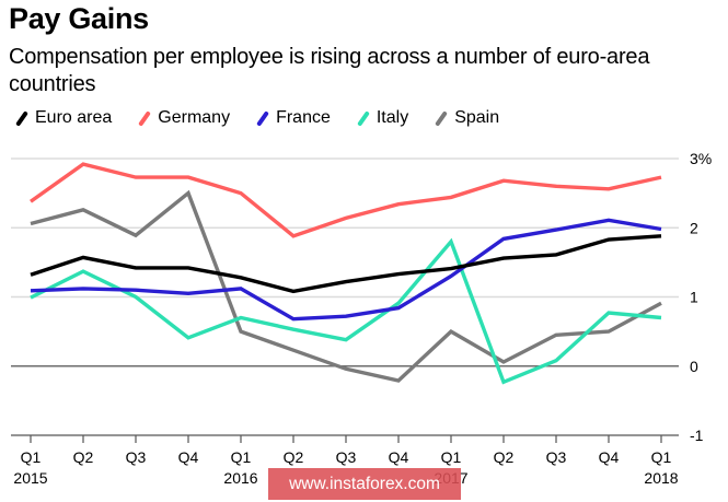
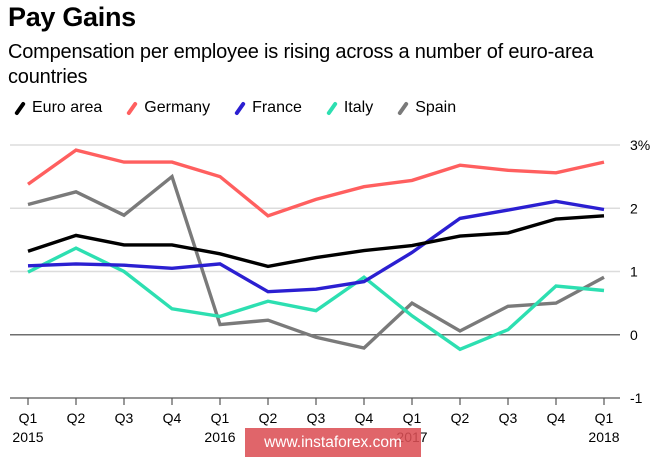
Italy/Q1 2016: 0.7% -> 0.3%
Spain/Q1 2016: 0.5% -> 0.2%
Italy/Q1 2017: 1.8% -> 0.3%
